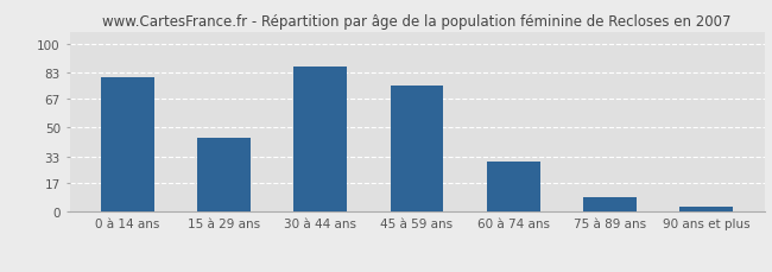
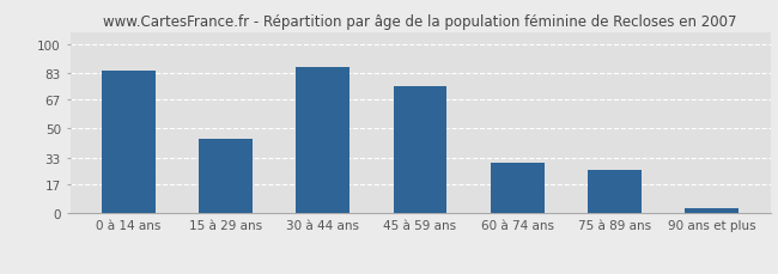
0 à 14 ans: 80 -> 84
75 à 89 ans: 9 -> 26
